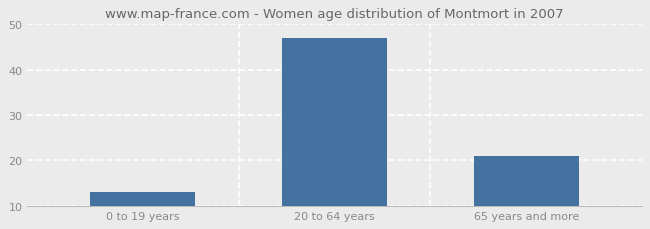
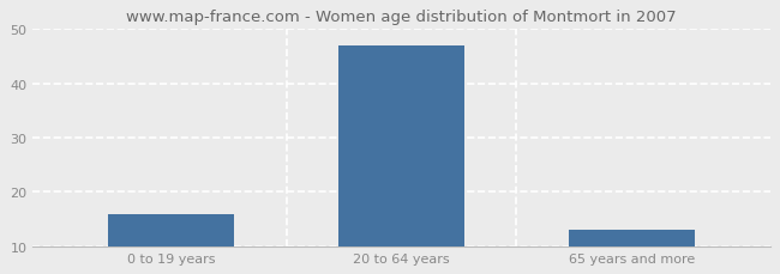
0 to 19 years: 13 -> 16
65 years and more: 21 -> 13
